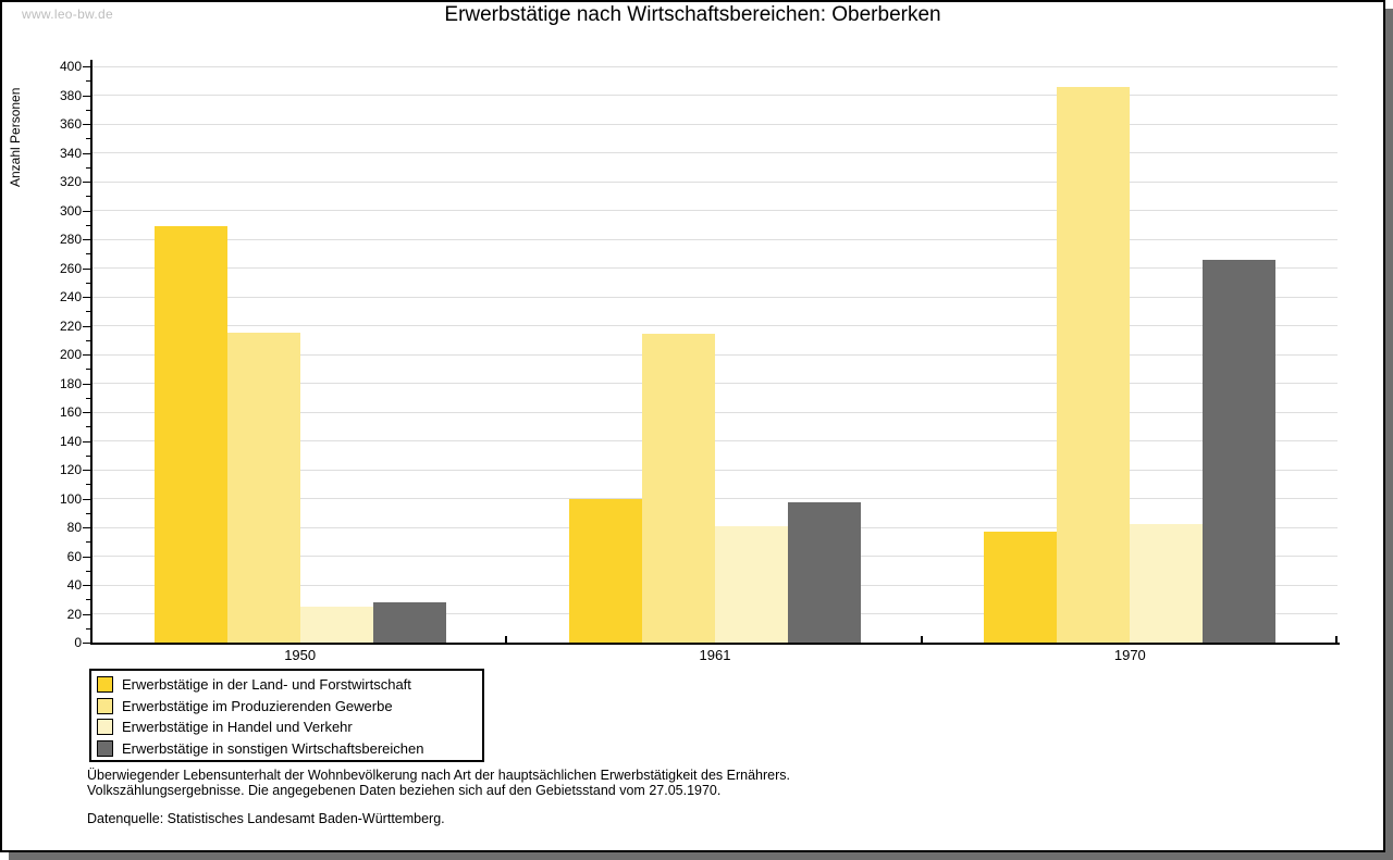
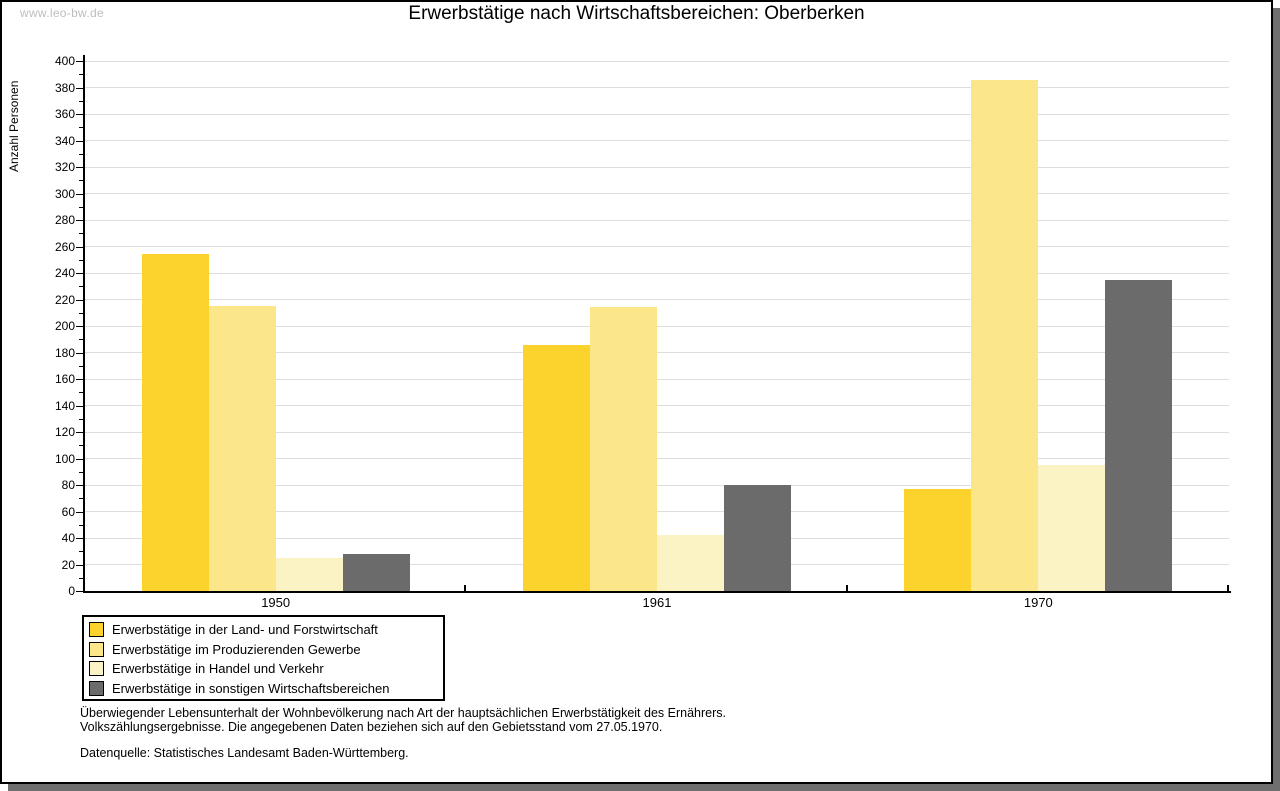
Erwerbstätige in der Land- und Forstwirtschaft/1950: 289 -> 254
Erwerbstätige in der Land- und Forstwirtschaft/1961: 100 -> 186
Erwerbstätige in Handel und Verkehr/1961: 81 -> 42
Erwerbstätige in sonstigen Wirtschaftsbereichen/1961: 97 -> 80
Erwerbstätige in Handel und Verkehr/1970: 82 -> 95
Erwerbstätige in sonstigen Wirtschaftsbereichen/1970: 266 -> 235
